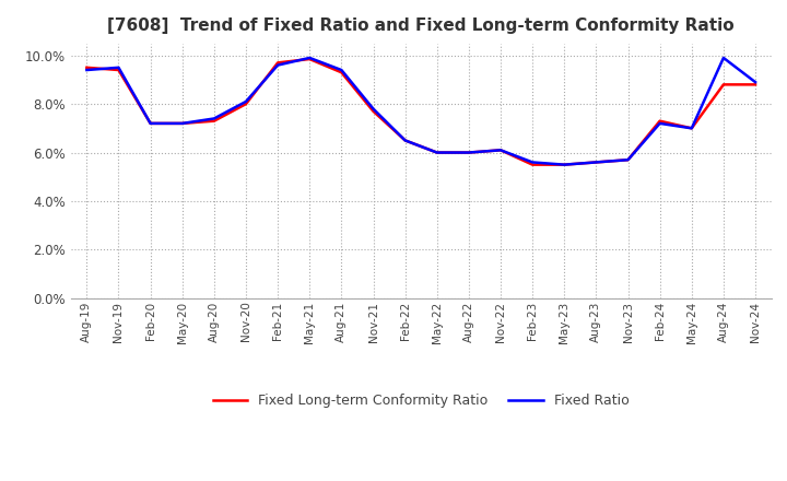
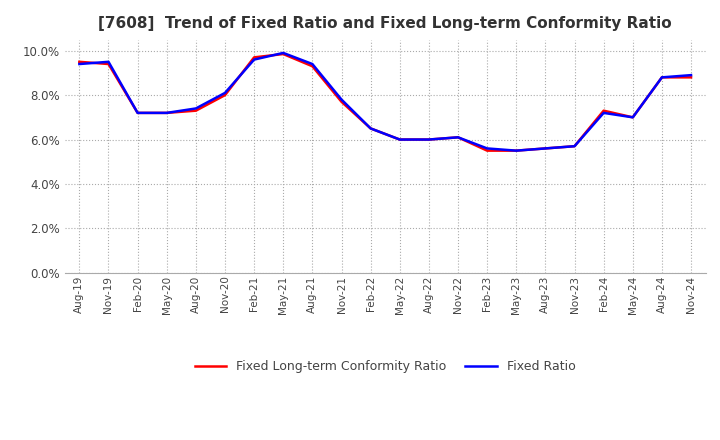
Fixed Ratio/Aug-24: 9.9% -> 8.8%
